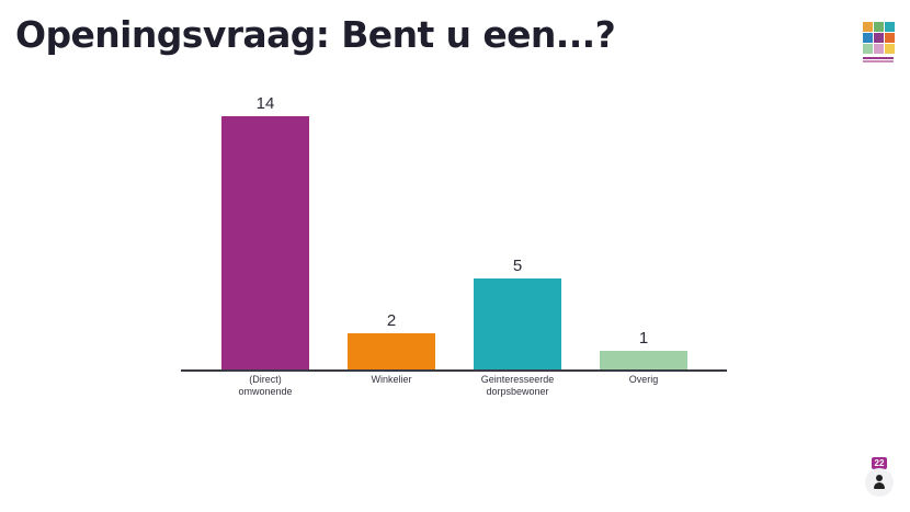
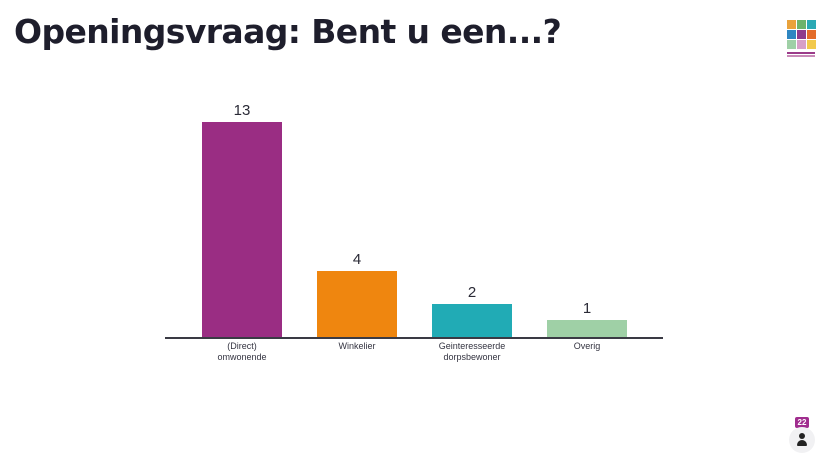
(Direct) omwonende: 14 -> 13
Winkelier: 2 -> 4
Geinteresseerde dorpsbewoner: 5 -> 2
